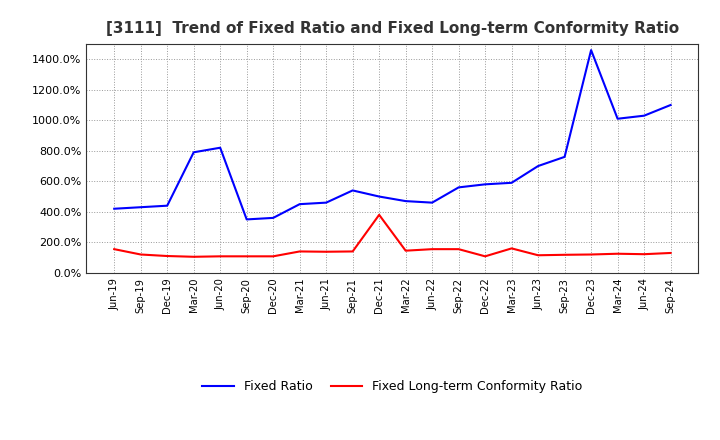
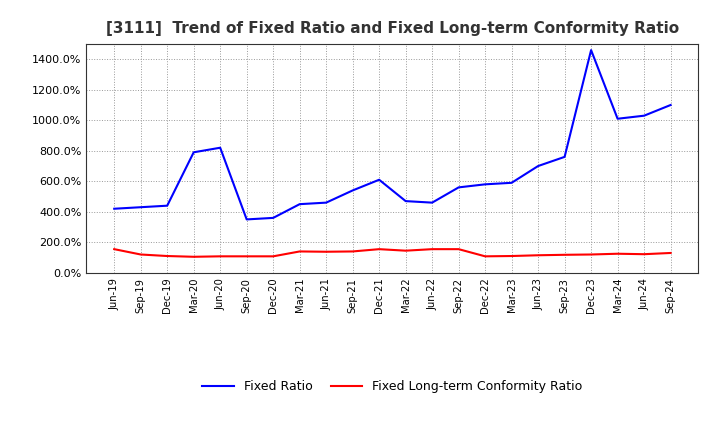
Fixed Ratio/Dec-21: 500% -> 610%
Fixed Long-term Conformity Ratio/Dec-21: 380% -> 160%
Fixed Long-term Conformity Ratio/Mar-23: 160% -> 110%
